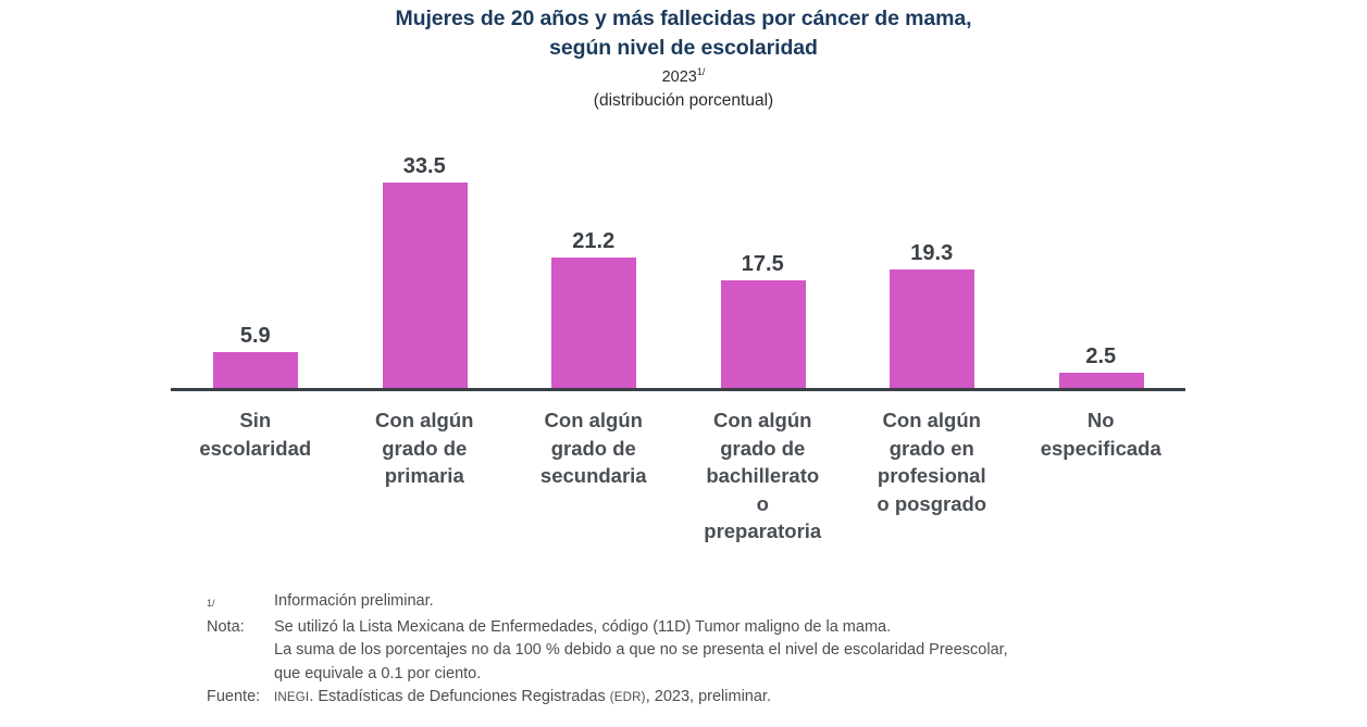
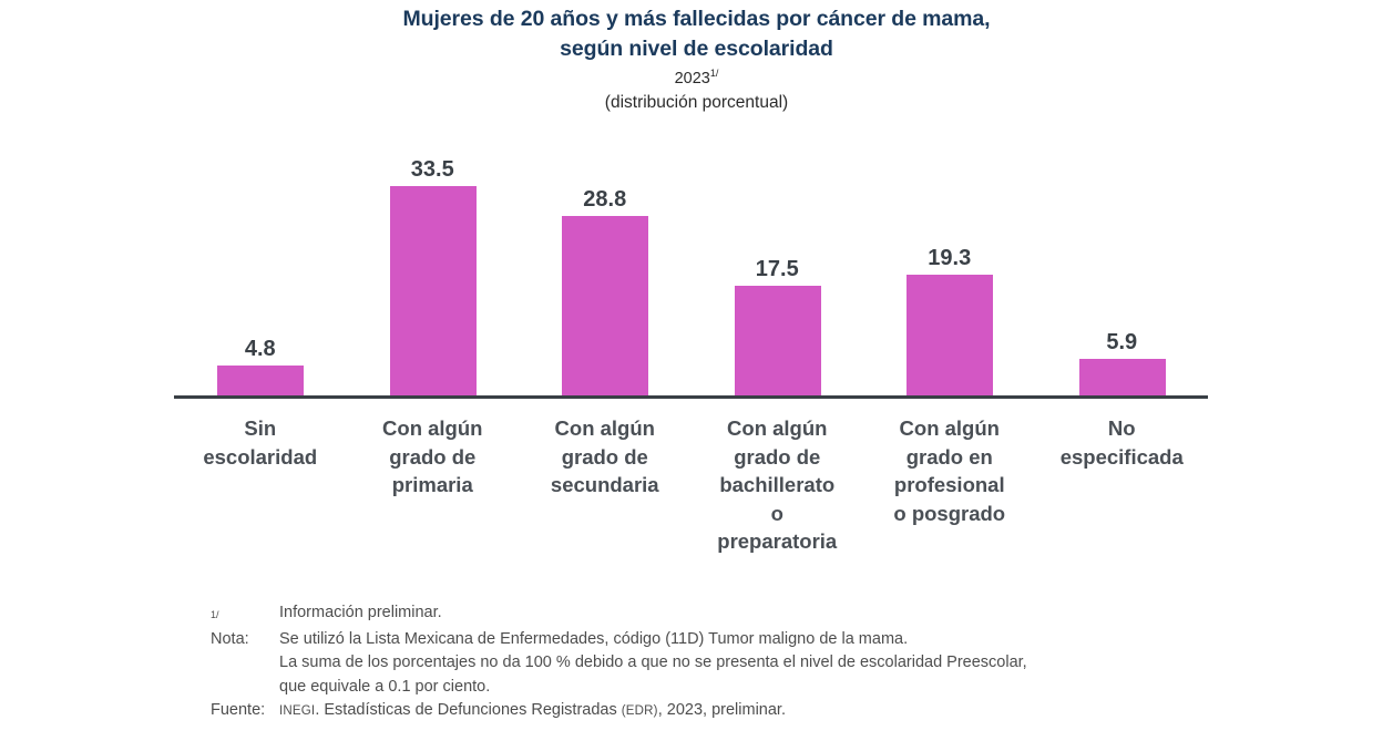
Sin escolaridad: 5.9 -> 4.8
Con algún grado de secundaria: 21.2 -> 28.8
No especificada: 2.5 -> 5.9
